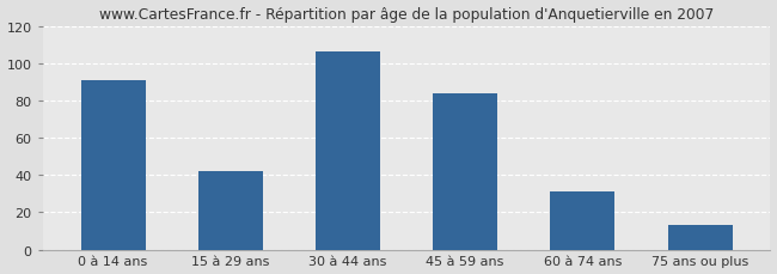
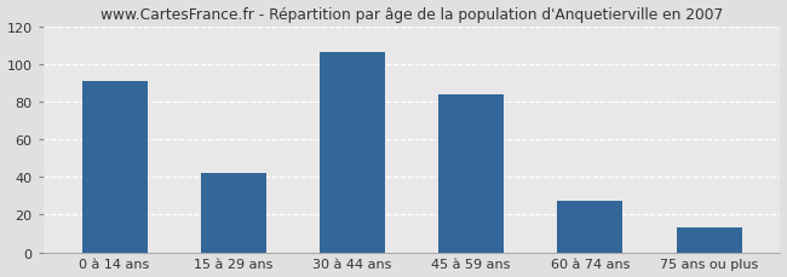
60 à 74 ans: 31 -> 27
